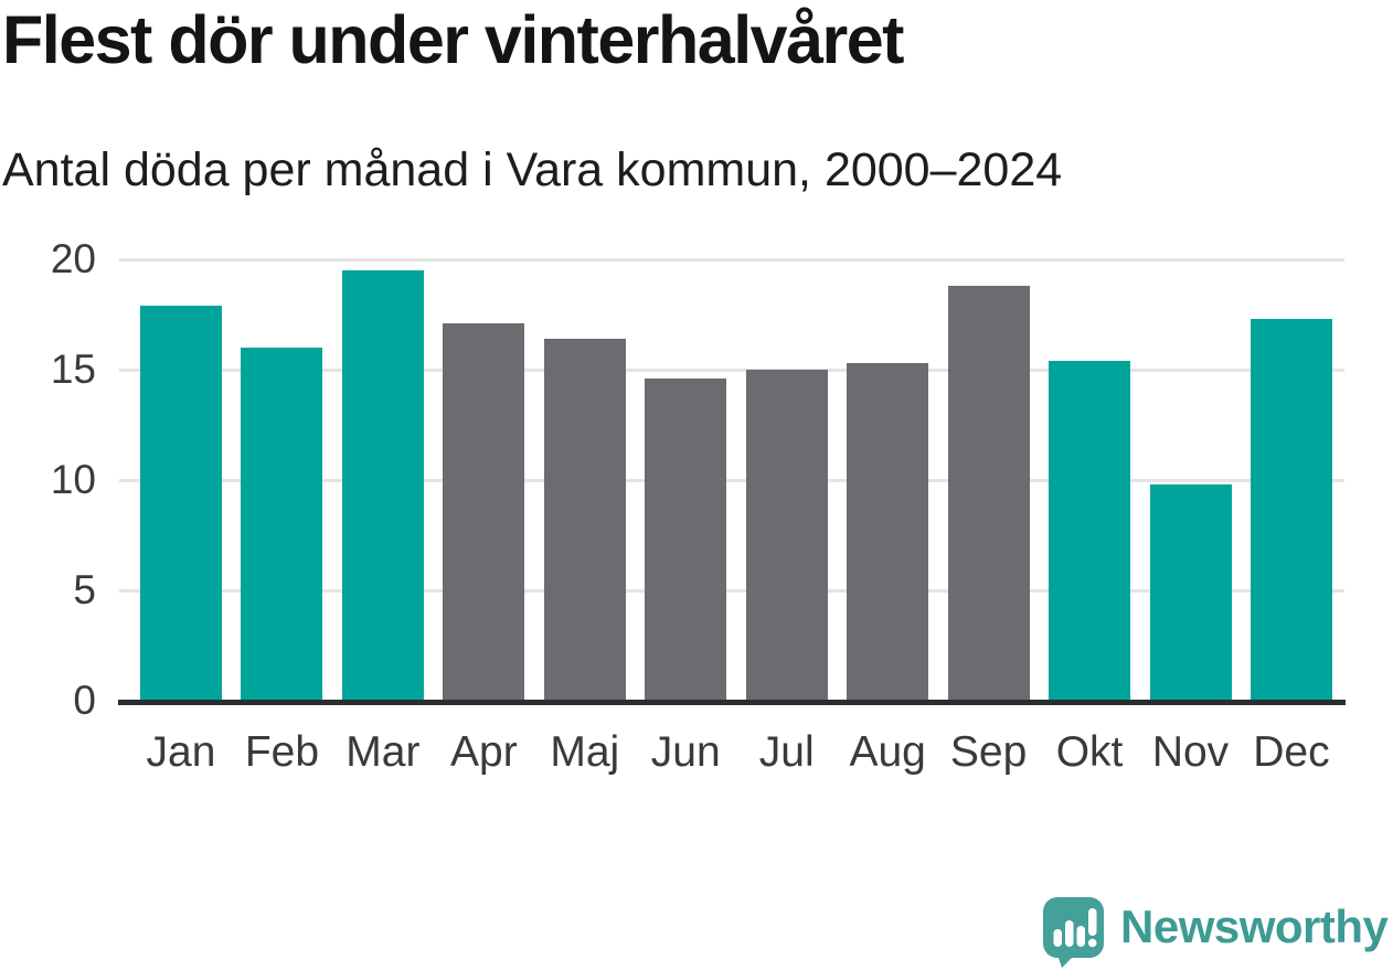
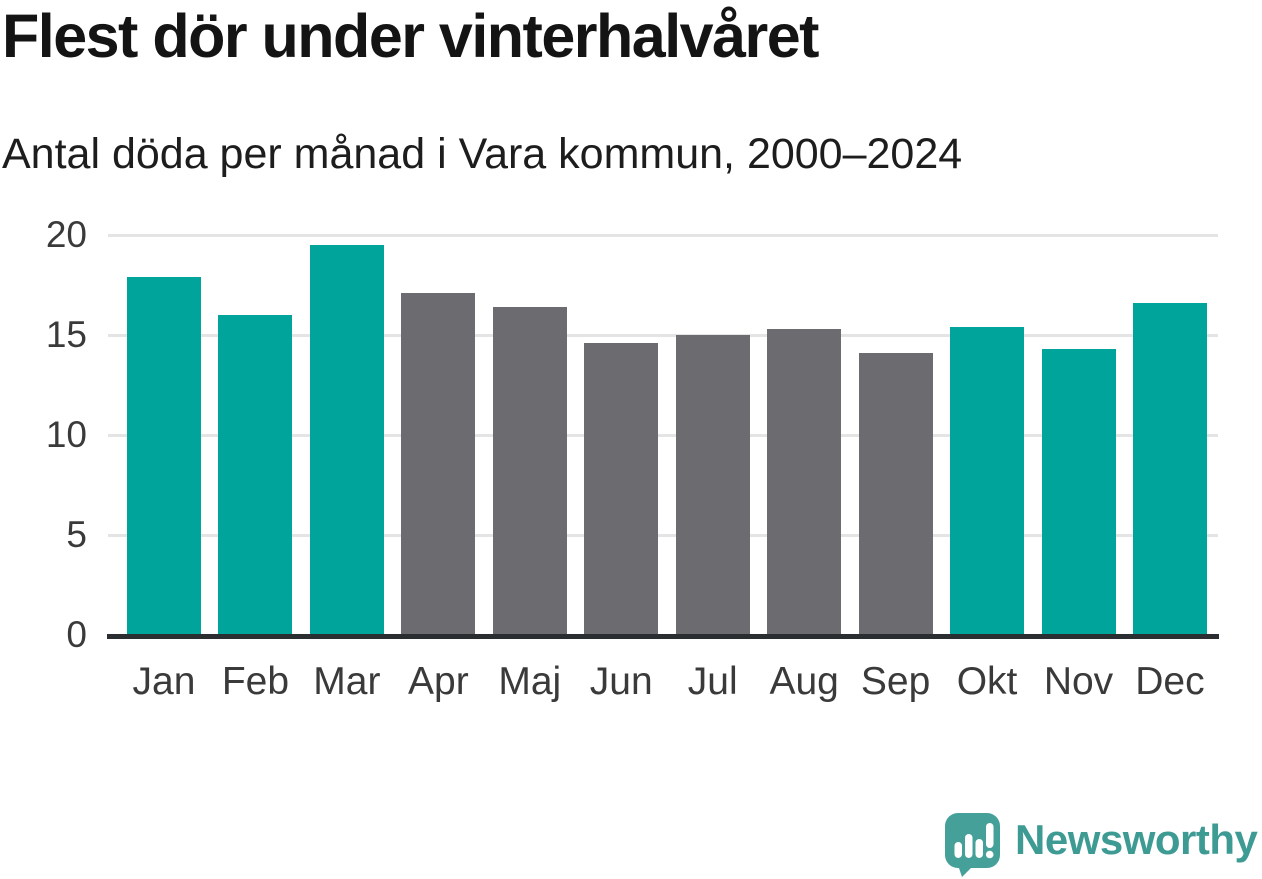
Sep: 18.8 -> 14.1
Nov: 9.8 -> 14.3
Dec: 17.3 -> 16.6
